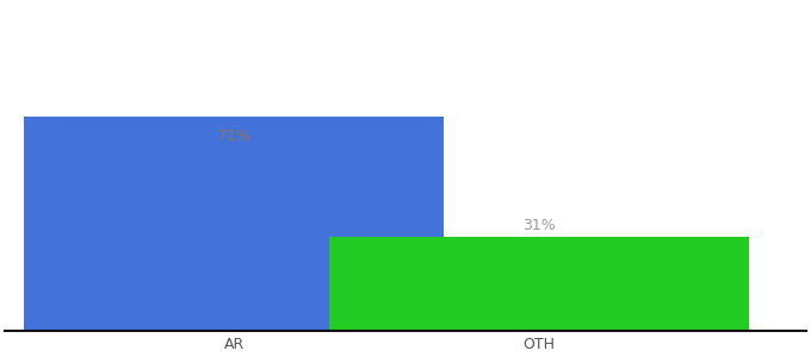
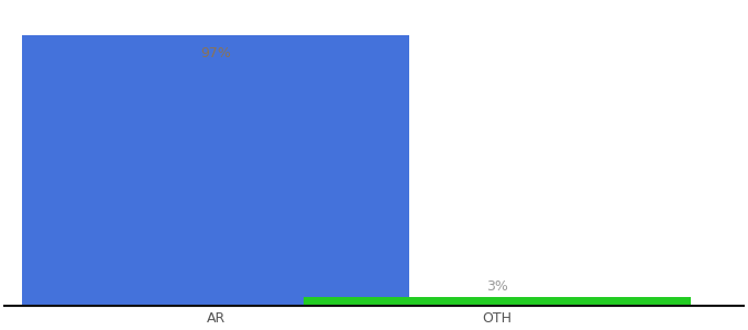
AR: 71% -> 97%
OTH: 31% -> 3%
